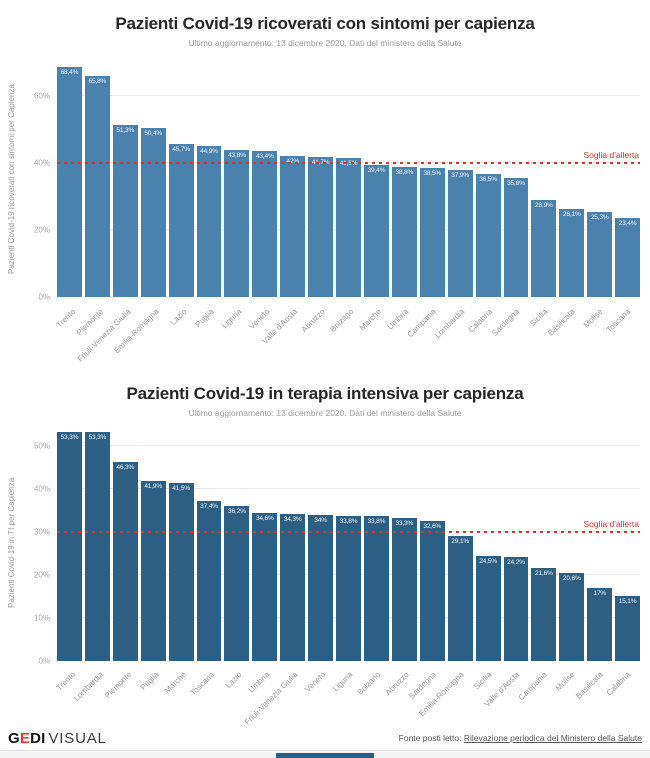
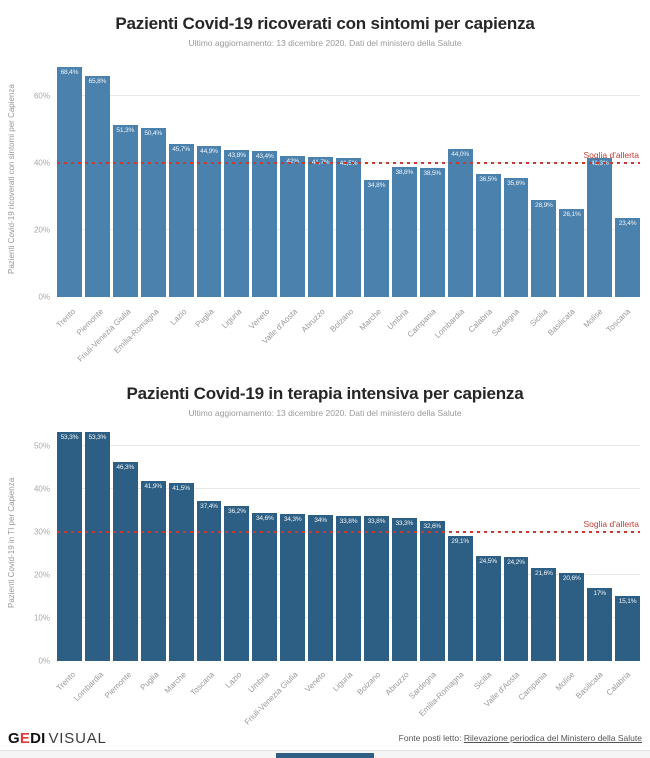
Pazienti Covid-19 ricoverati con sintomi per capienza/Marche: 39,4% -> 34,8%
Pazienti Covid-19 ricoverati con sintomi per capienza/Lombardia: 37,9% -> 44,0%
Pazienti Covid-19 ricoverati con sintomi per capienza/Molise: 25,3% -> 41,3%
